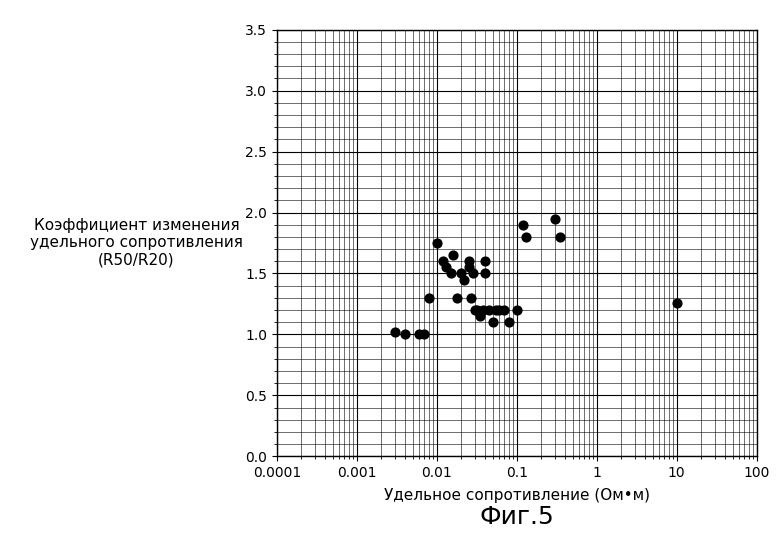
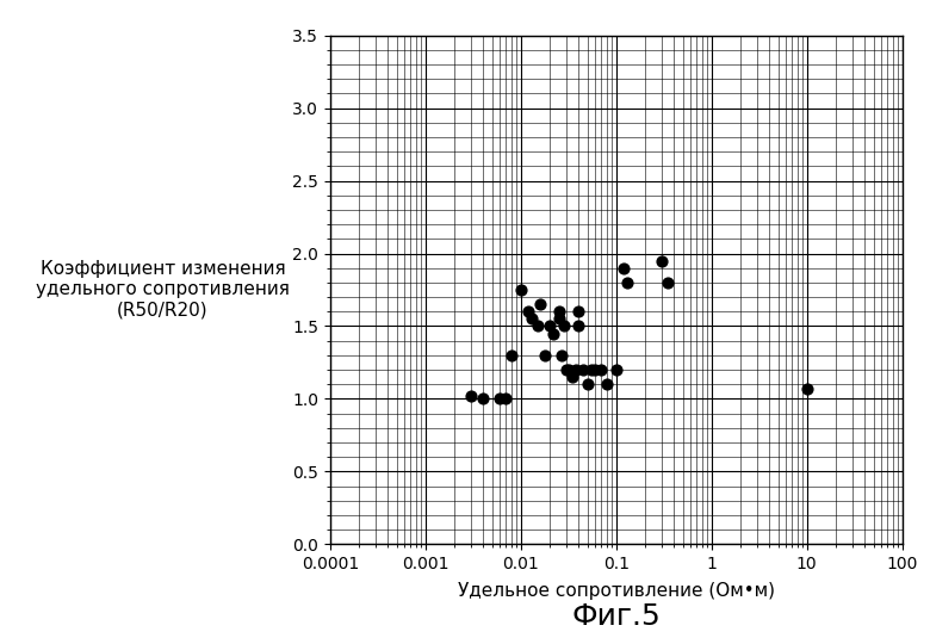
10: 1.26 -> 1.07
